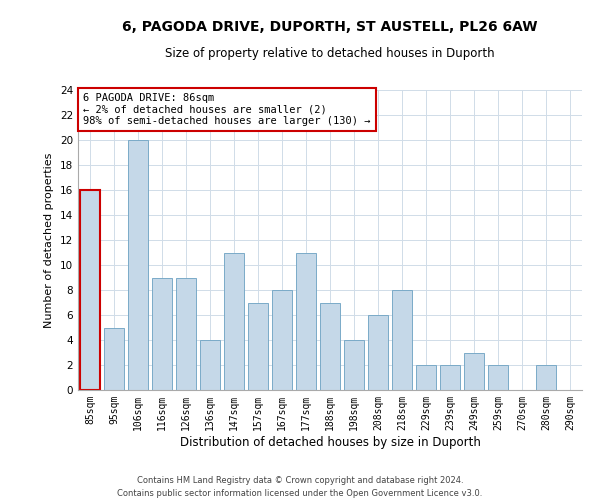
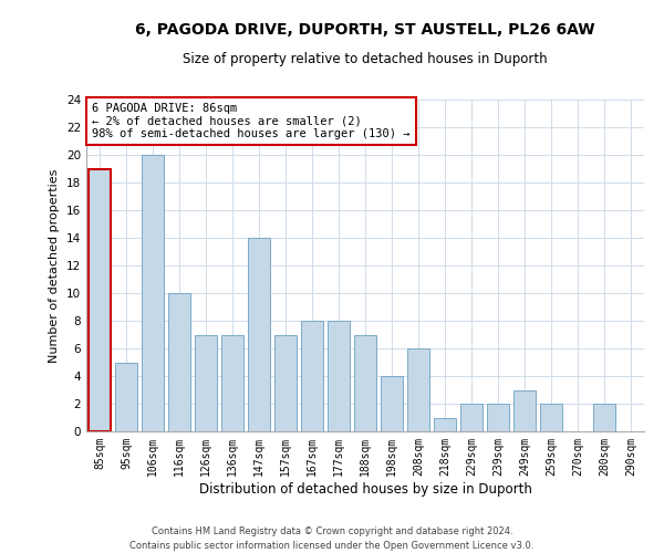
85sqm: 16 -> 19
116sqm: 9 -> 10
126sqm: 9 -> 7
136sqm: 4 -> 7
147sqm: 11 -> 14
177sqm: 11 -> 8
218sqm: 8 -> 1
